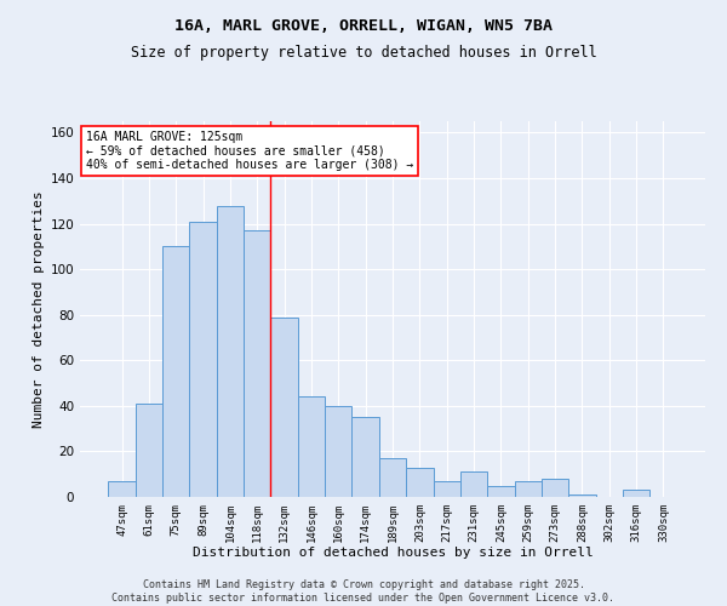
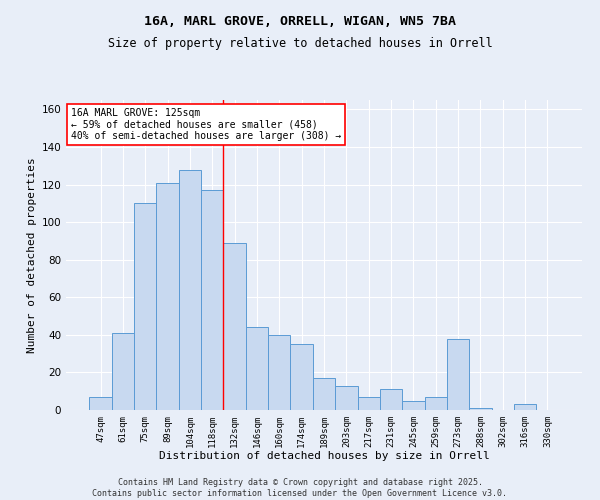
132sqm: 79 -> 89
273sqm: 8 -> 38
